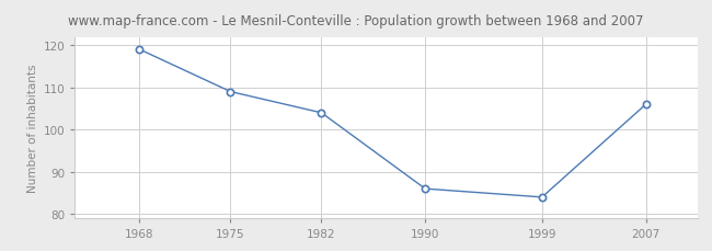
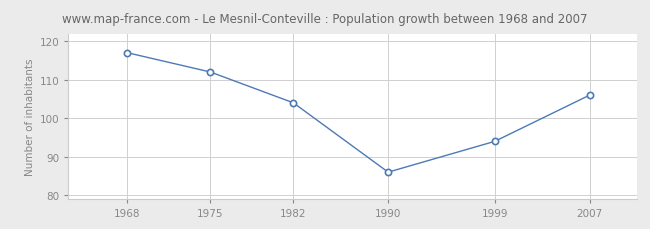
1968: 119 -> 117
1975: 109 -> 112
1999: 84 -> 94
